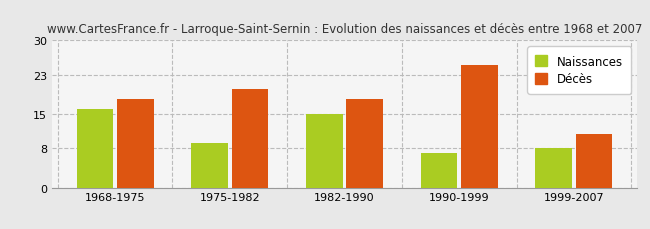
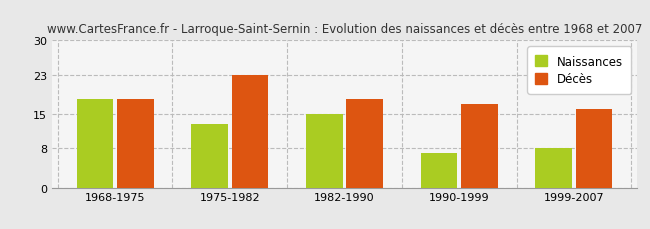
Naissances/1968-1975: 16 -> 18
Naissances/1975-1982: 9 -> 13
Décès/1975-1982: 20 -> 23
Décès/1990-1999: 25 -> 17
Décès/1999-2007: 11 -> 16
